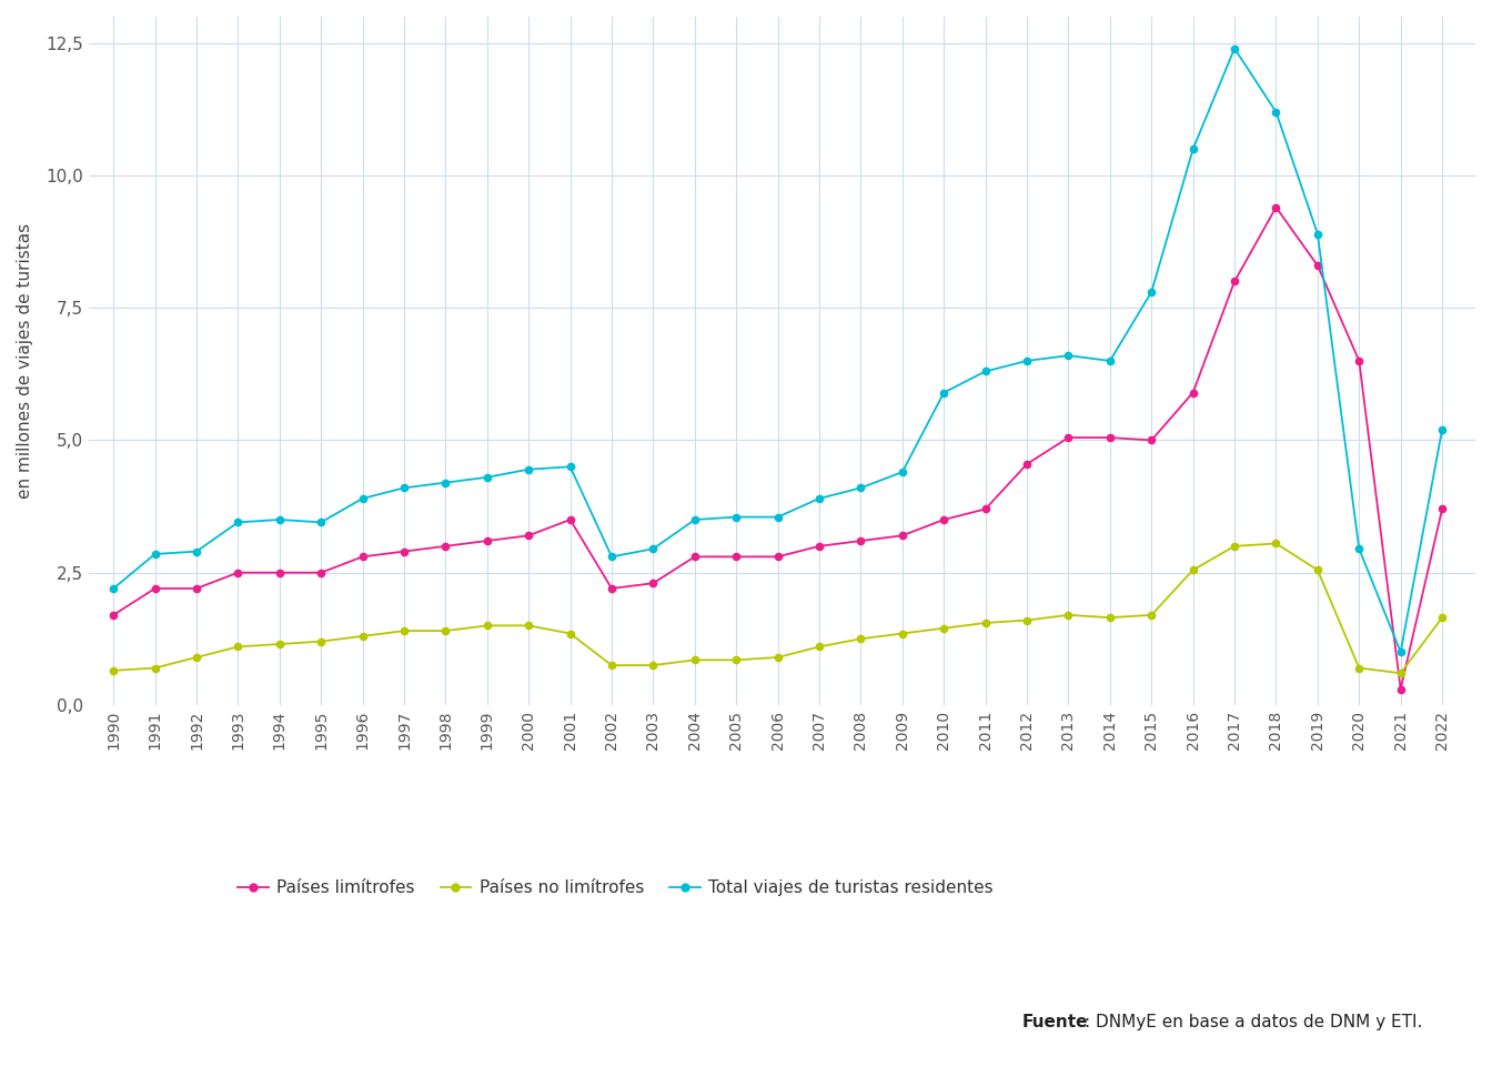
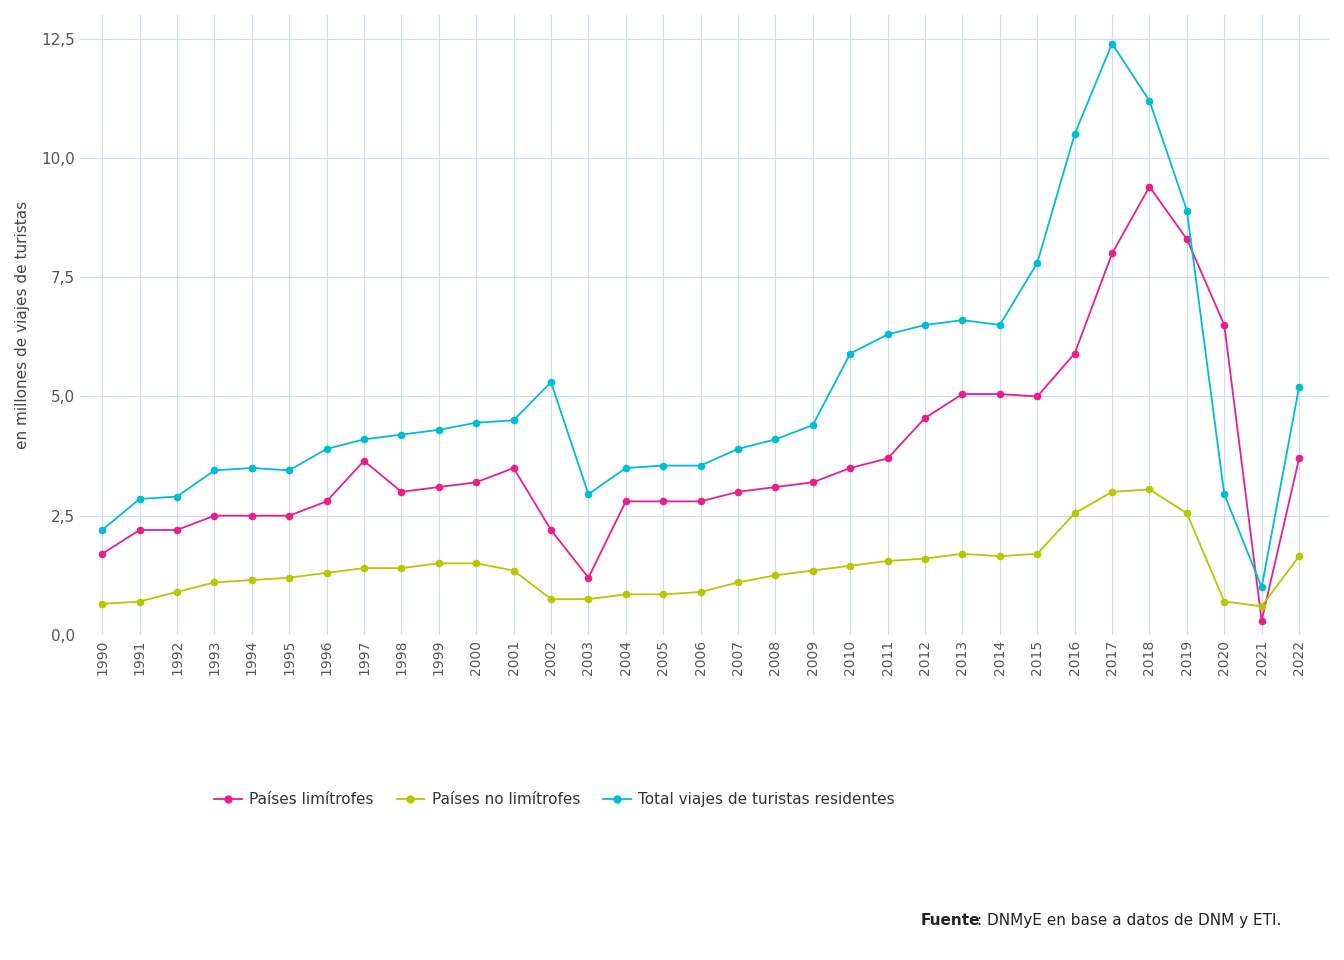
Países limítrofes/1997: 2,90 -> 3,65
Total viajes de turistas residentes/2002: 2,80 -> 5,30
Países limítrofes/2003: 2,30 -> 1,20
